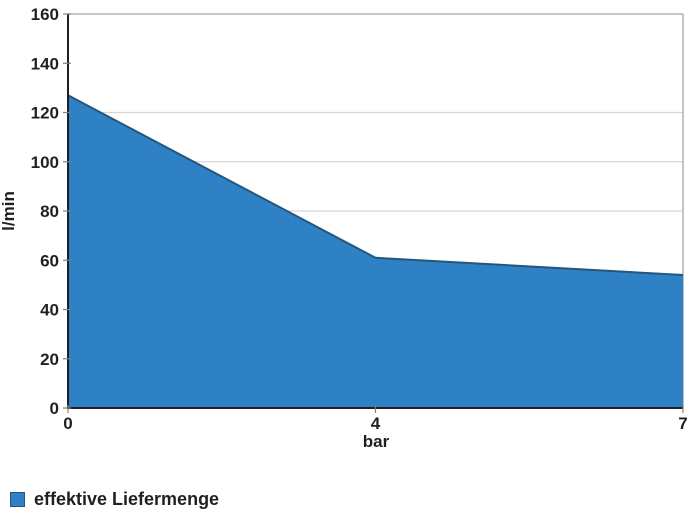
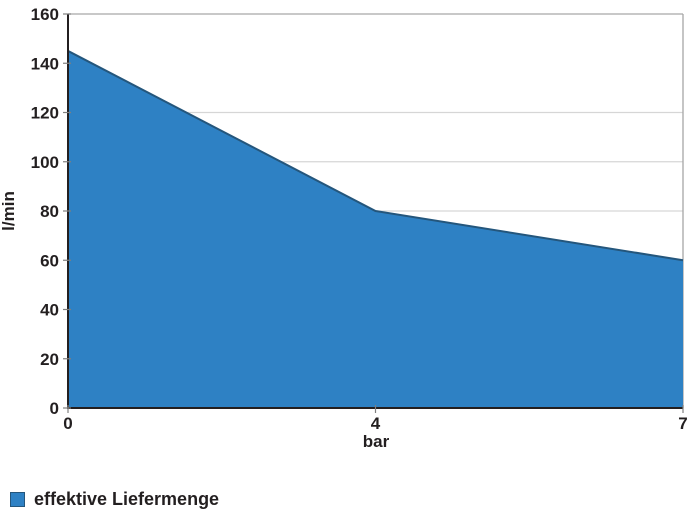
0: 127 -> 145
4: 61 -> 80
7: 54 -> 60
